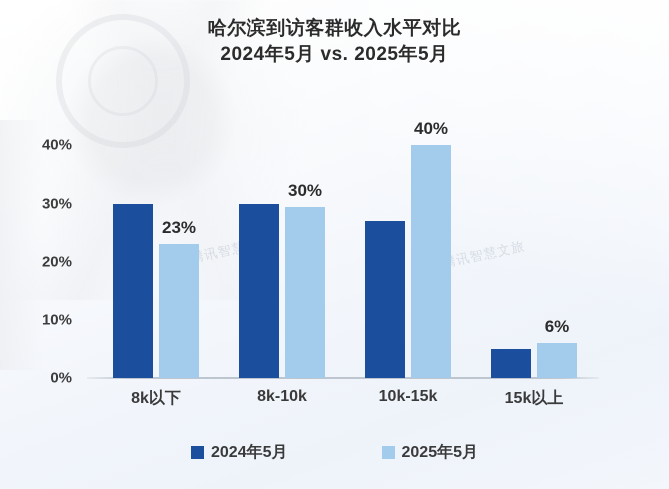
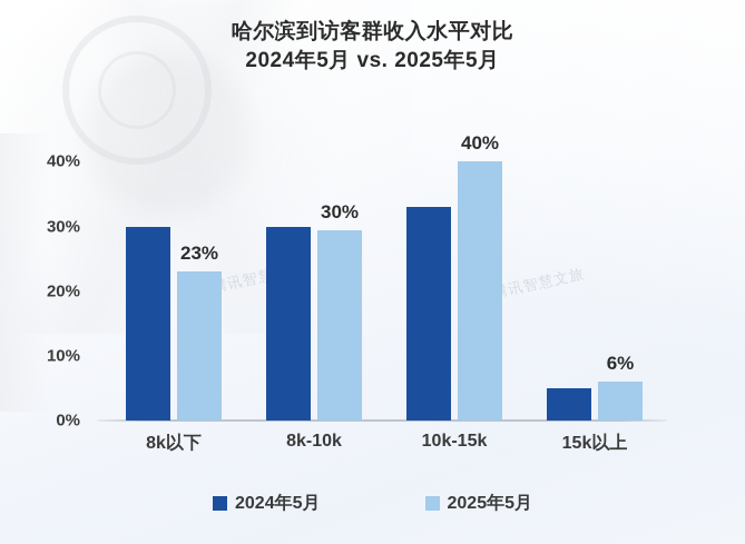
2024年5月/10k-15k: 27% -> 33%
